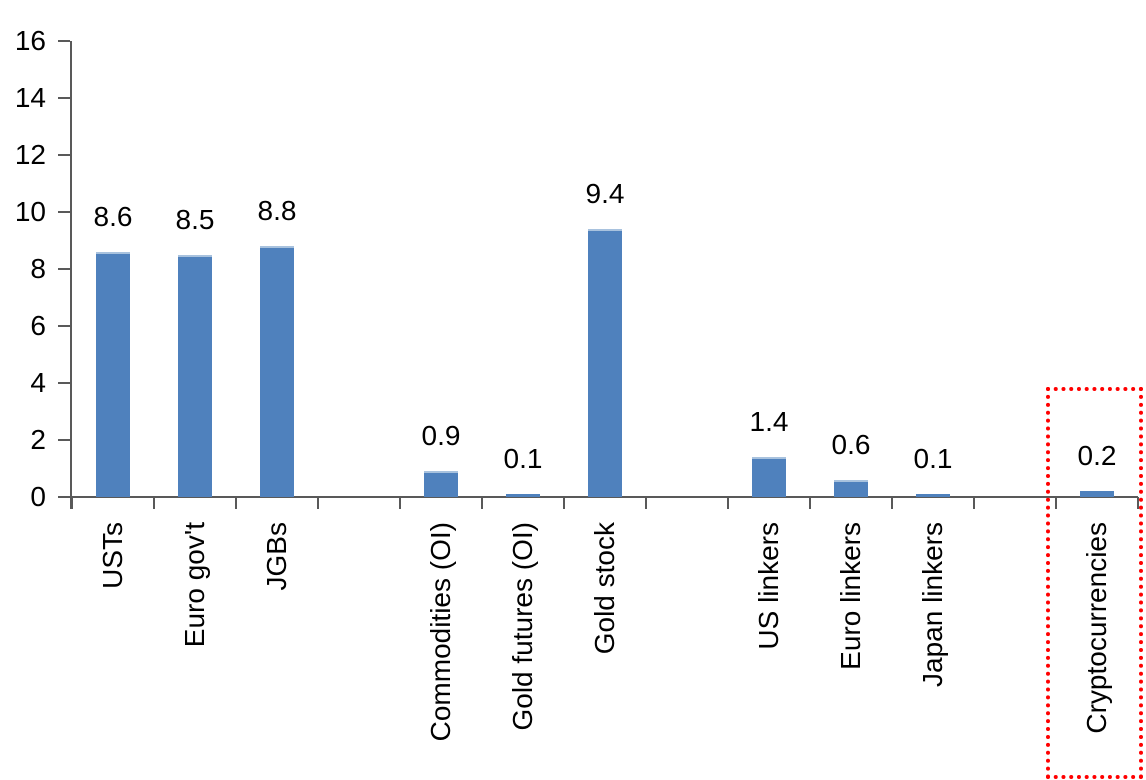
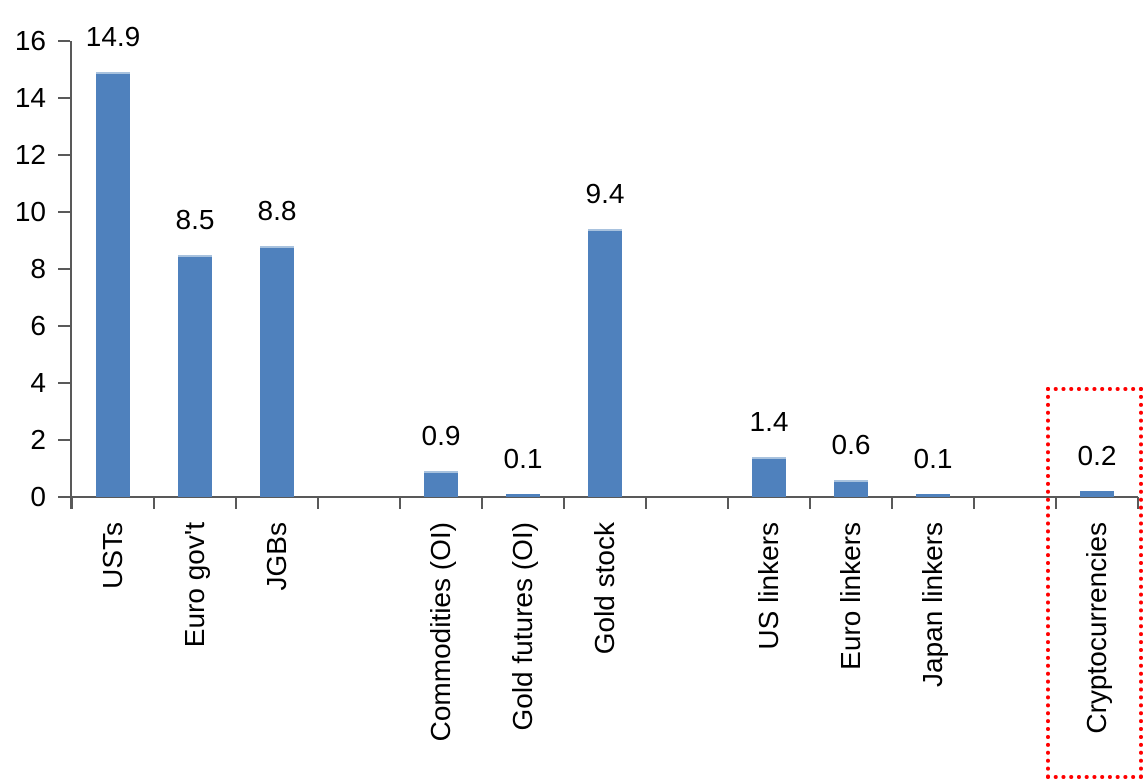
USTs: 8.6 -> 14.9
